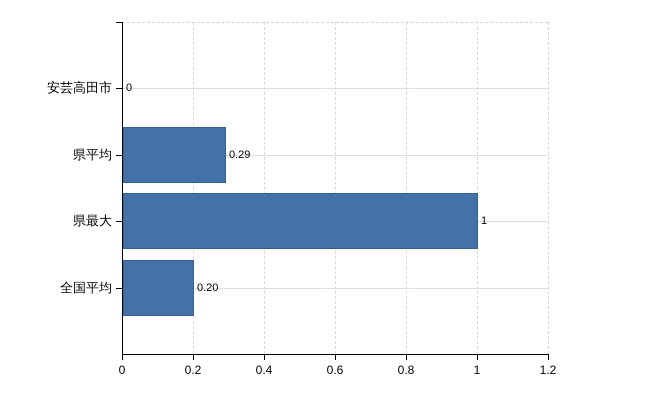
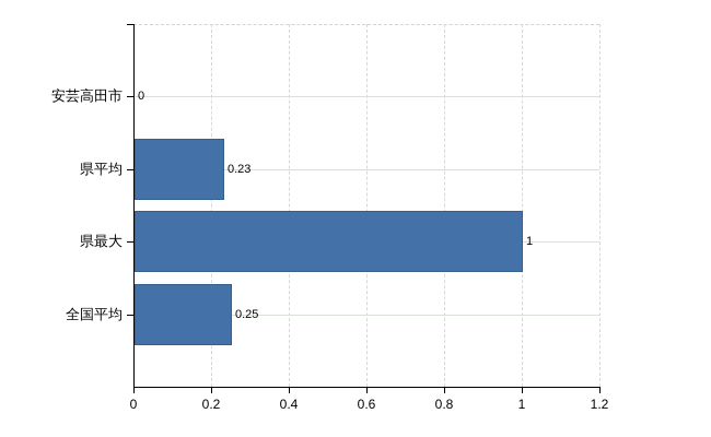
県平均: 0.29 -> 0.23
全国平均: 0.20 -> 0.25
